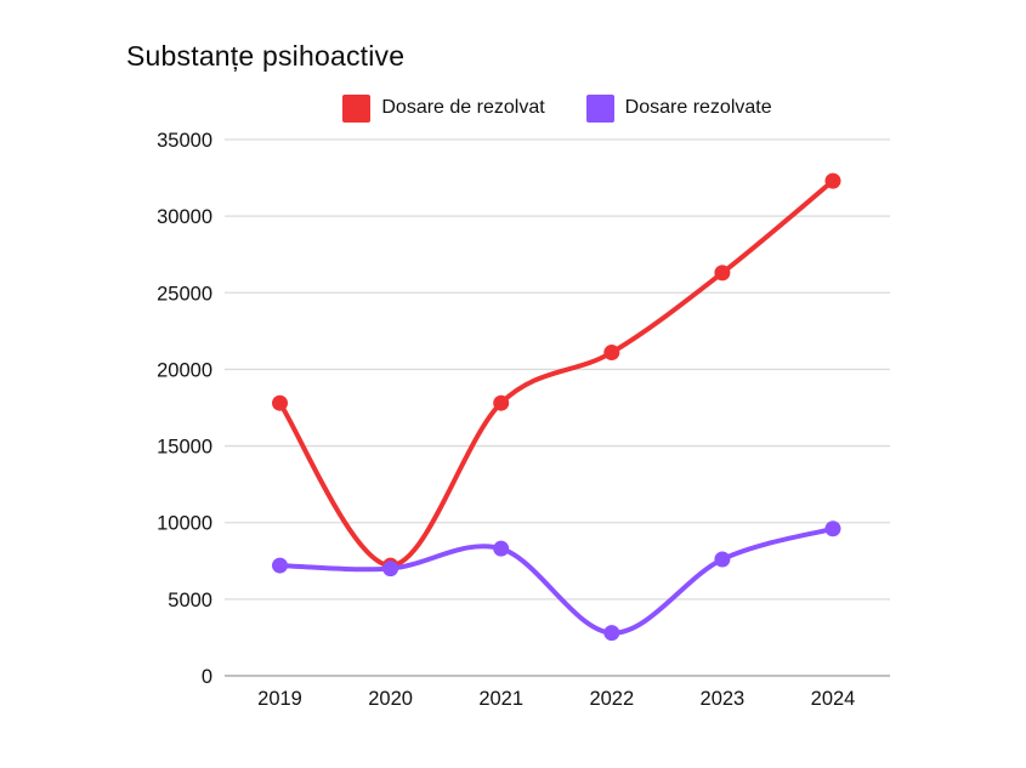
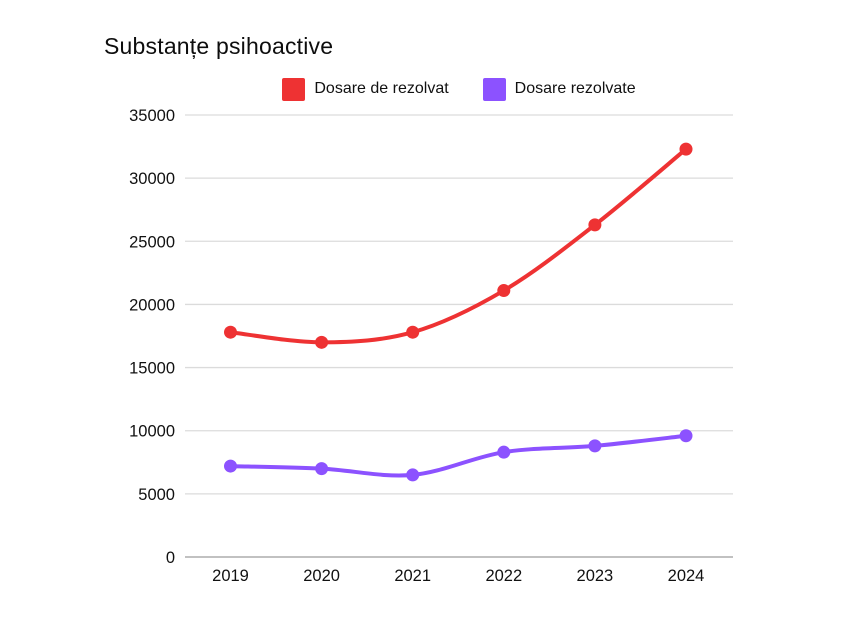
Dosare de rezolvat/2020: 7200 -> 17000
Dosare rezolvate/2021: 8300 -> 6500
Dosare rezolvate/2022: 2800 -> 8300
Dosare rezolvate/2023: 7600 -> 8800
